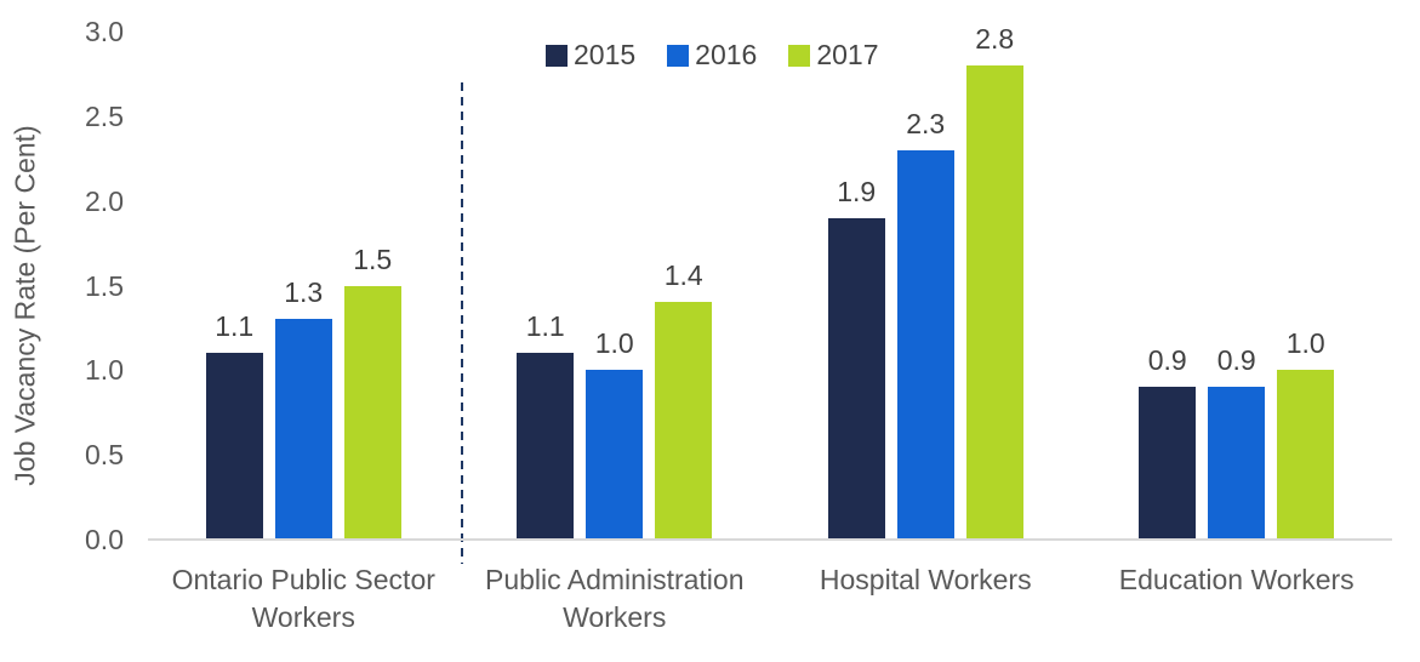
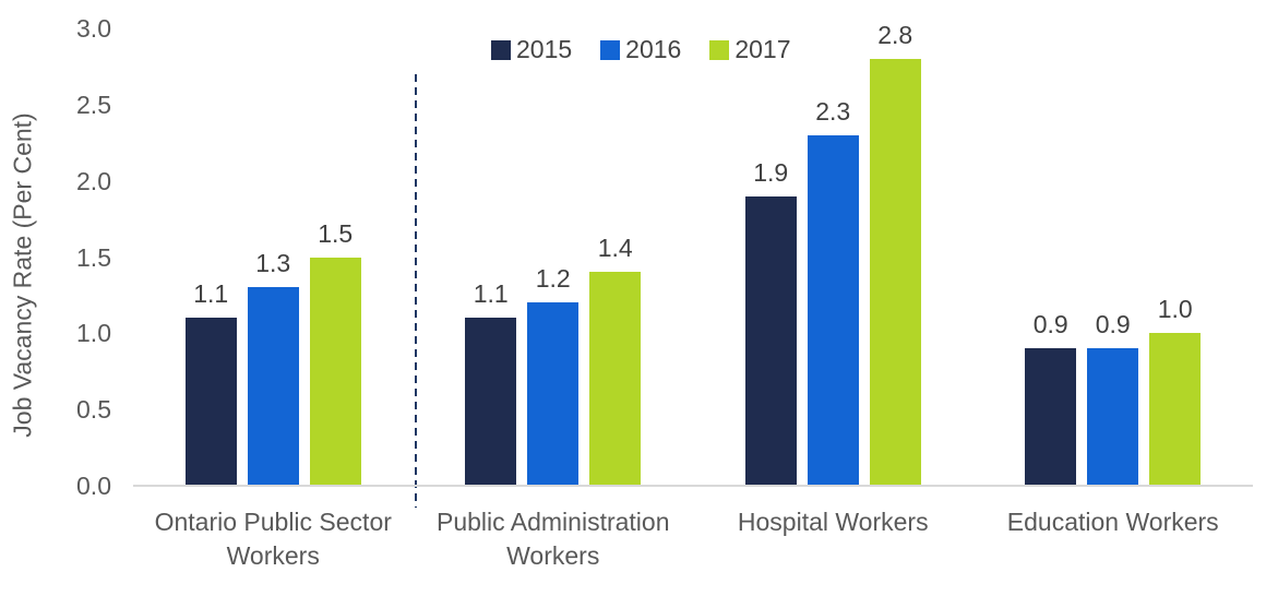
2016/Public Administration Workers: 1.0 -> 1.2
